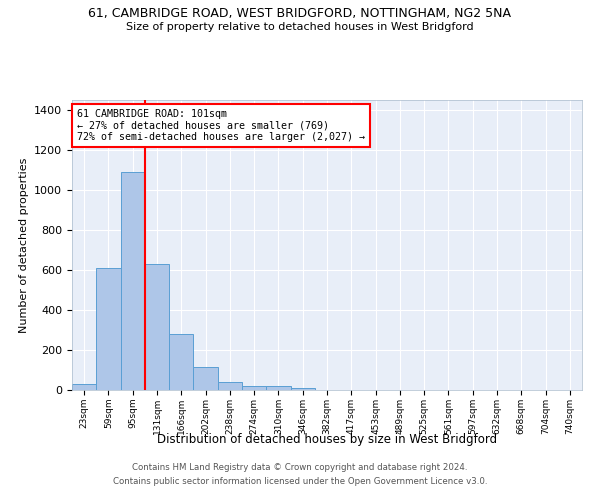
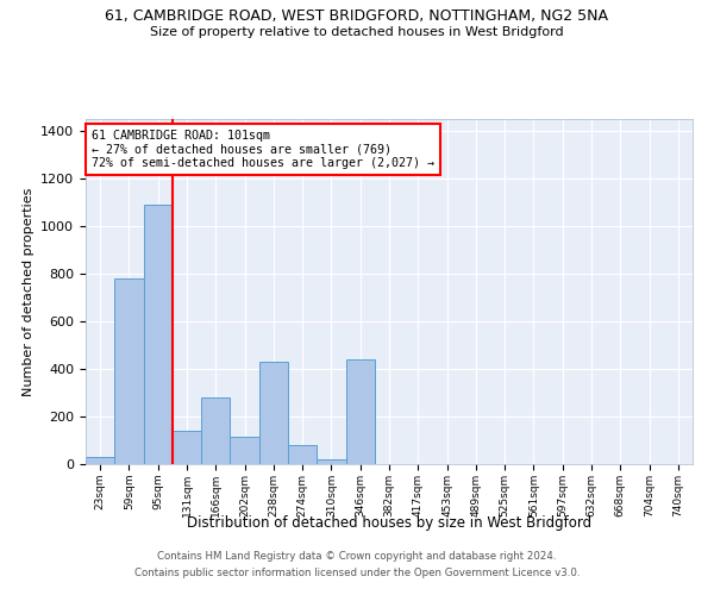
59sqm: 610 -> 780
131sqm: 630 -> 140
238sqm: 40 -> 430
274sqm: 20 -> 80
346sqm: 10 -> 440
